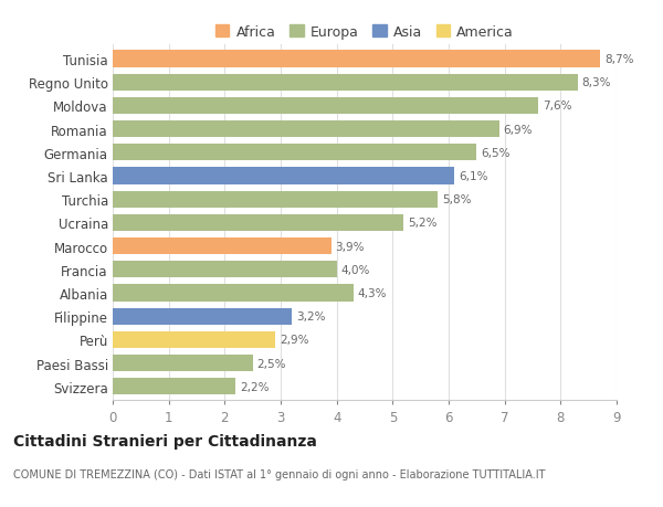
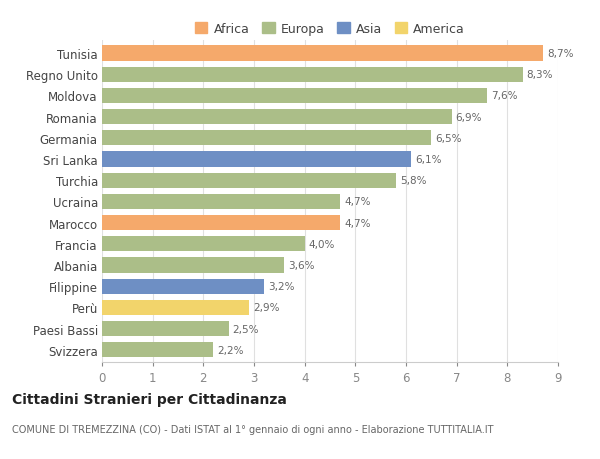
Ucraina: 5,2% -> 4,7%
Marocco: 3,9% -> 4,7%
Albania: 4,3% -> 3,6%
